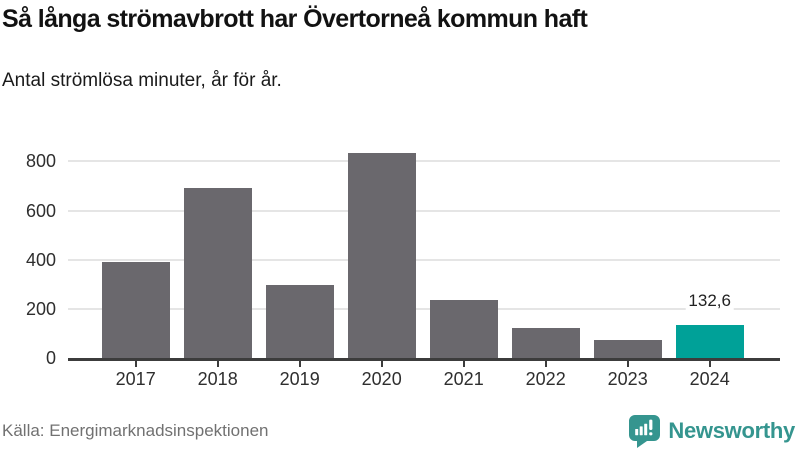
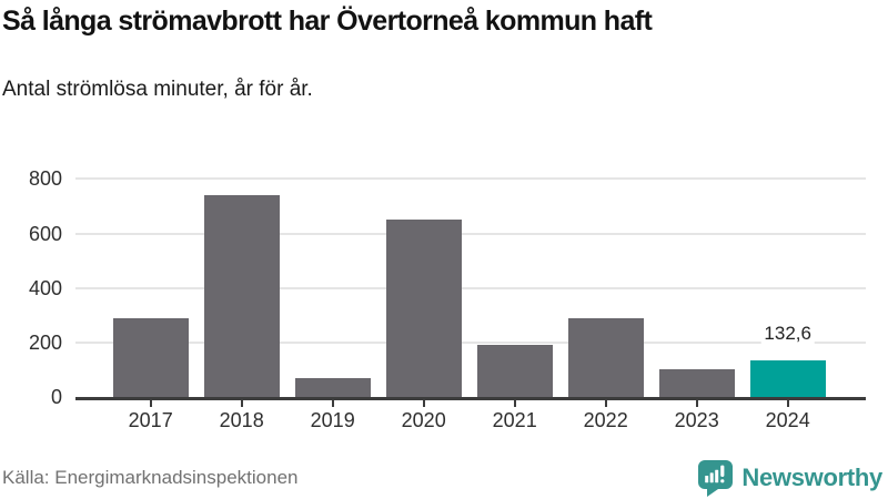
2017: 390 -> 290
2018: 690 -> 740
2019: 300 -> 70
2020: 840 -> 650
2021: 240 -> 190
2022: 120 -> 290
2023: 70 -> 100
